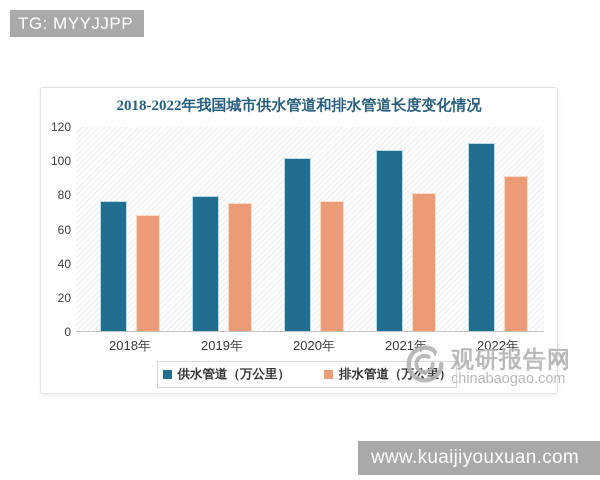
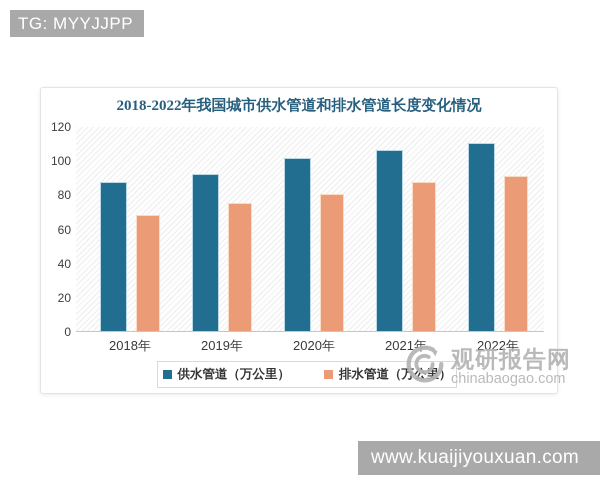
供水管道（万公里）/2018年: 76 -> 87
供水管道（万公里）/2019年: 79 -> 92
排水管道（万公里）/2020年: 76 -> 80
排水管道（万公里）/2021年: 81 -> 87
